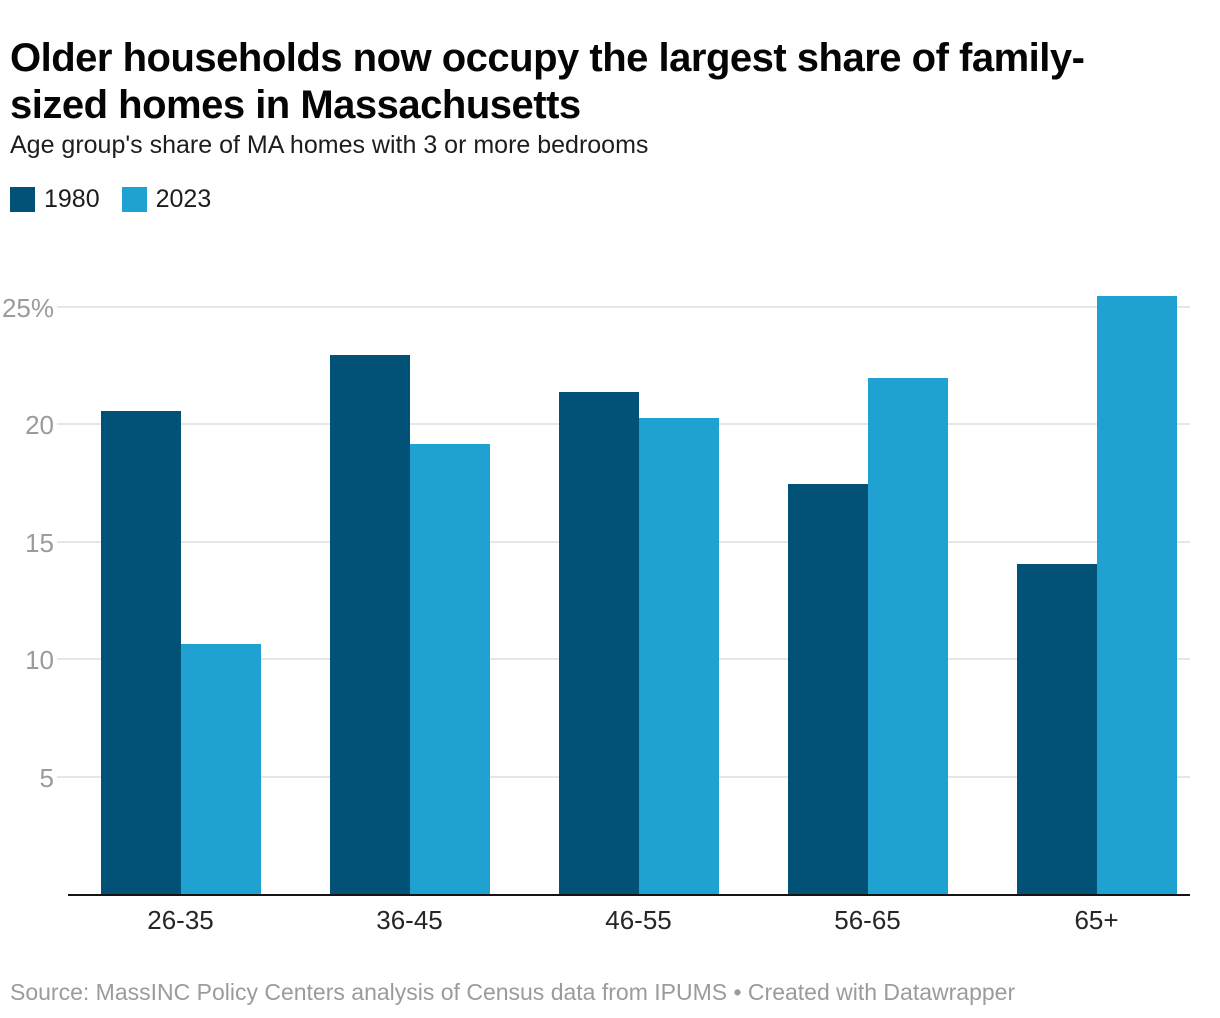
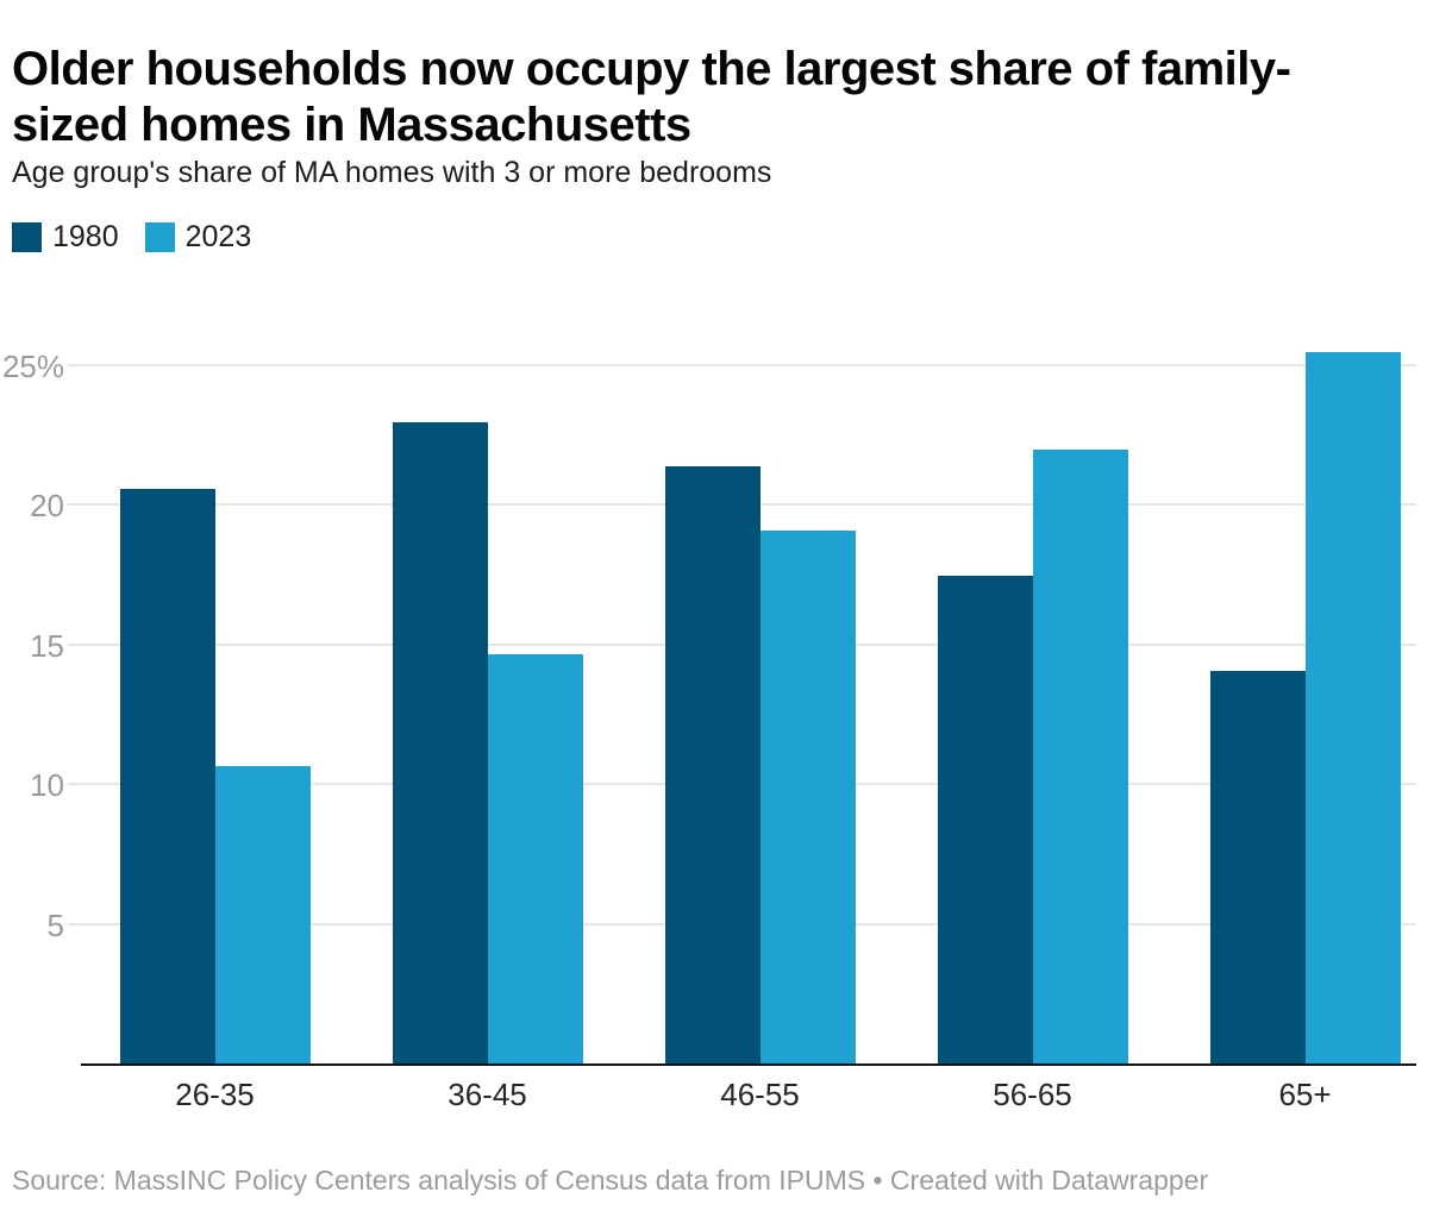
2023/36-45: 19.2% -> 14.7%
2023/46-55: 20.3% -> 19.1%
